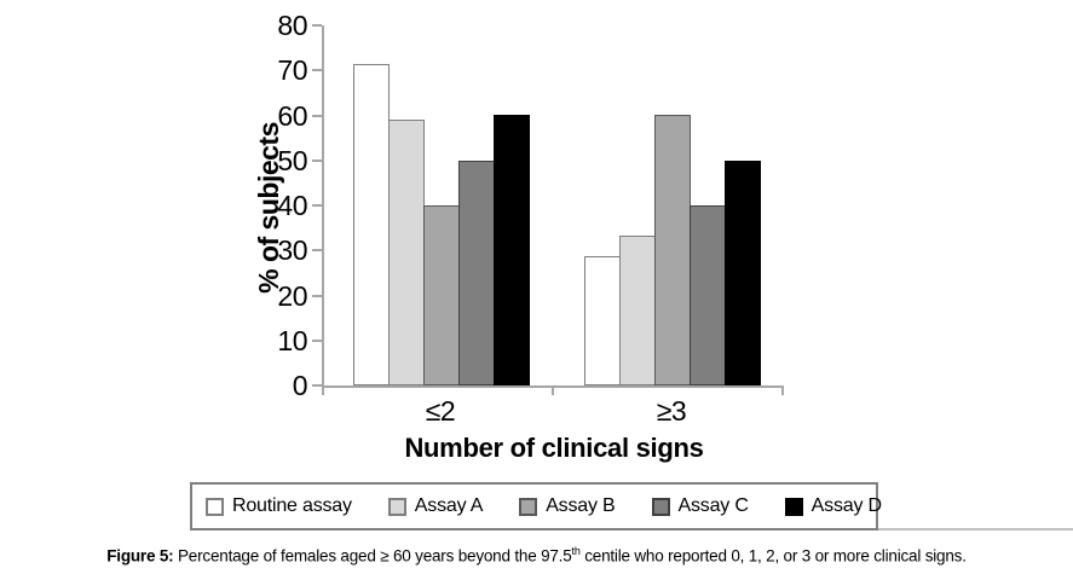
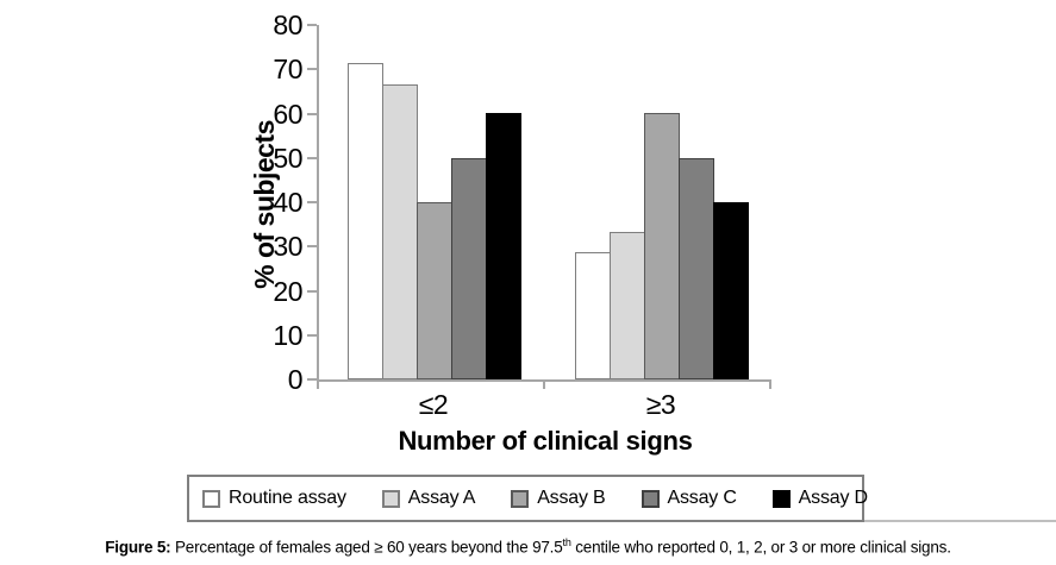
Assay A/≤2: 59 -> 67
Assay C/≥3: 40 -> 50
Assay D/≥3: 50 -> 40
